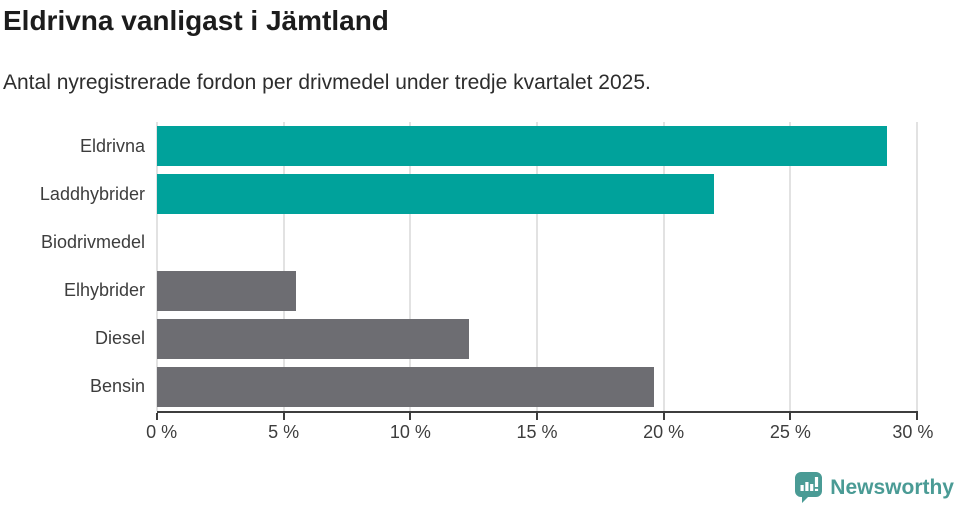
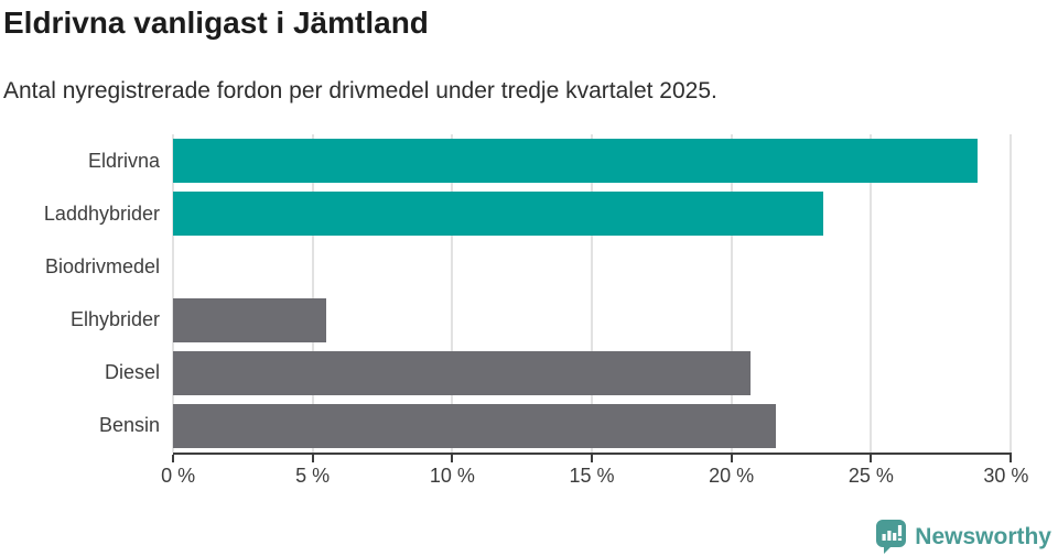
Laddhybrider: 22.0% -> 23.3%
Diesel: 12.3% -> 20.7%
Bensin: 19.6% -> 21.6%
